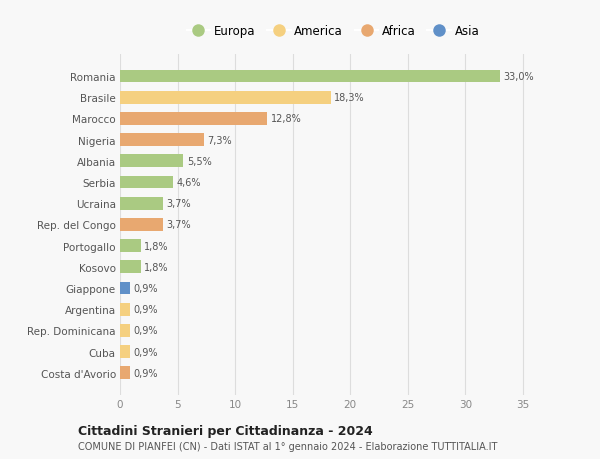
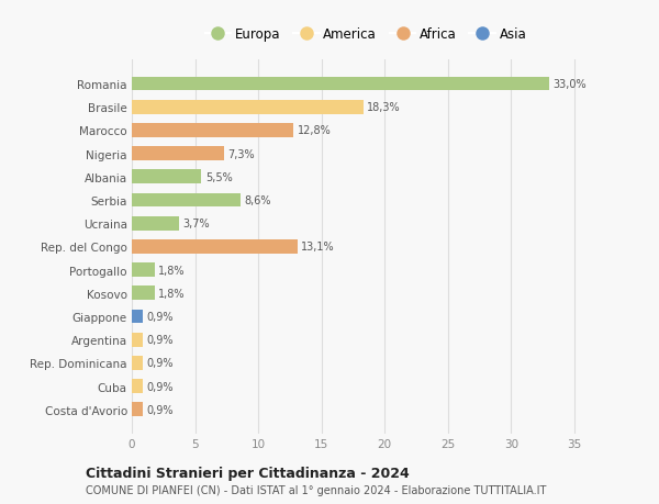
Serbia: 4,6% -> 8,6%
Rep. del Congo: 3,7% -> 13,1%
